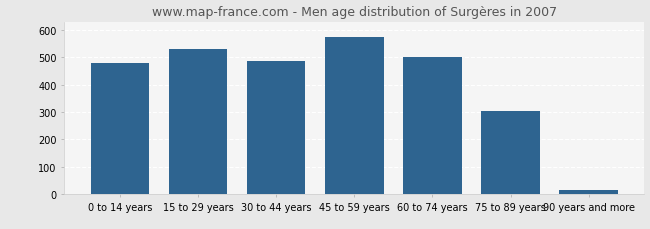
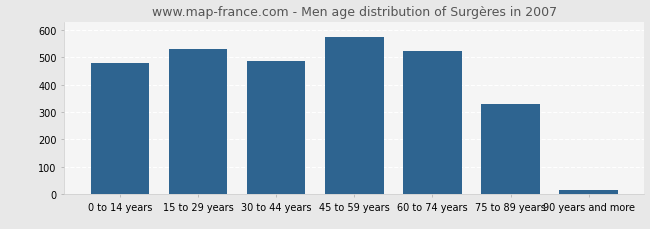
60 to 74 years: 500 -> 524
75 to 89 years: 305 -> 328
